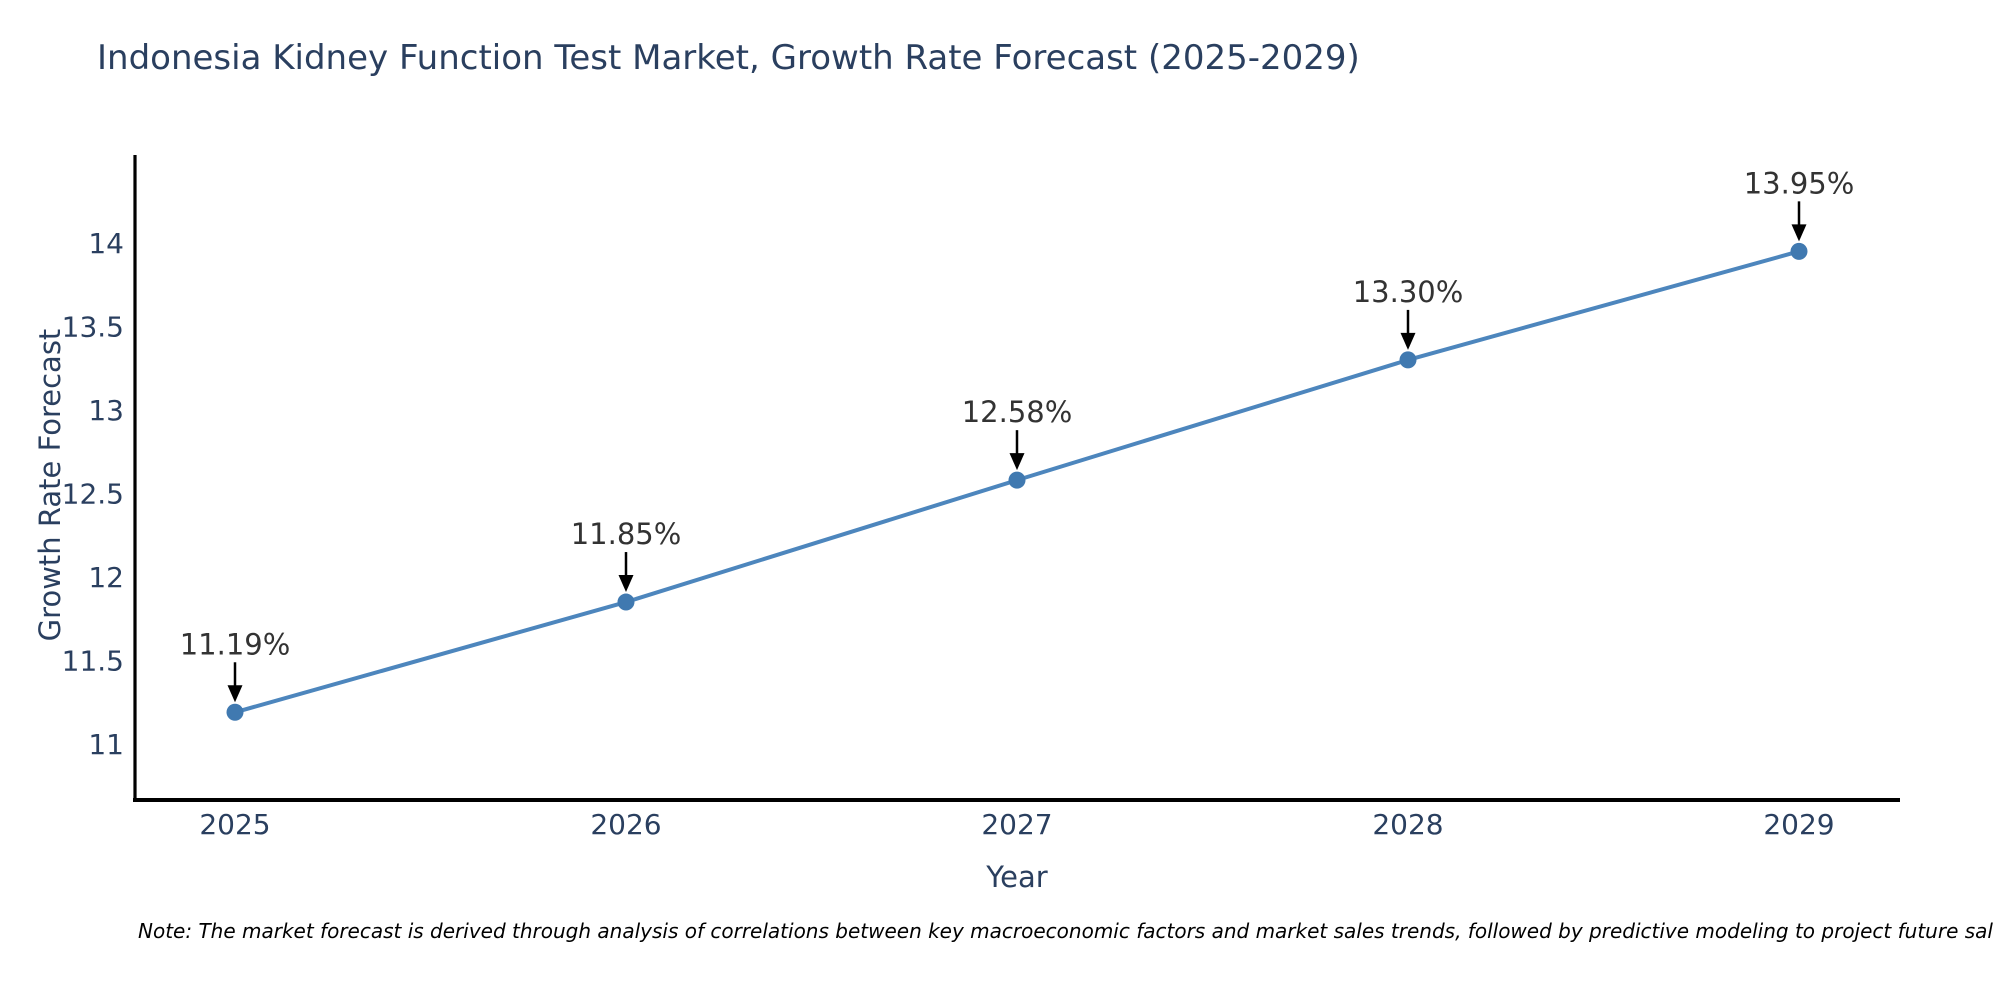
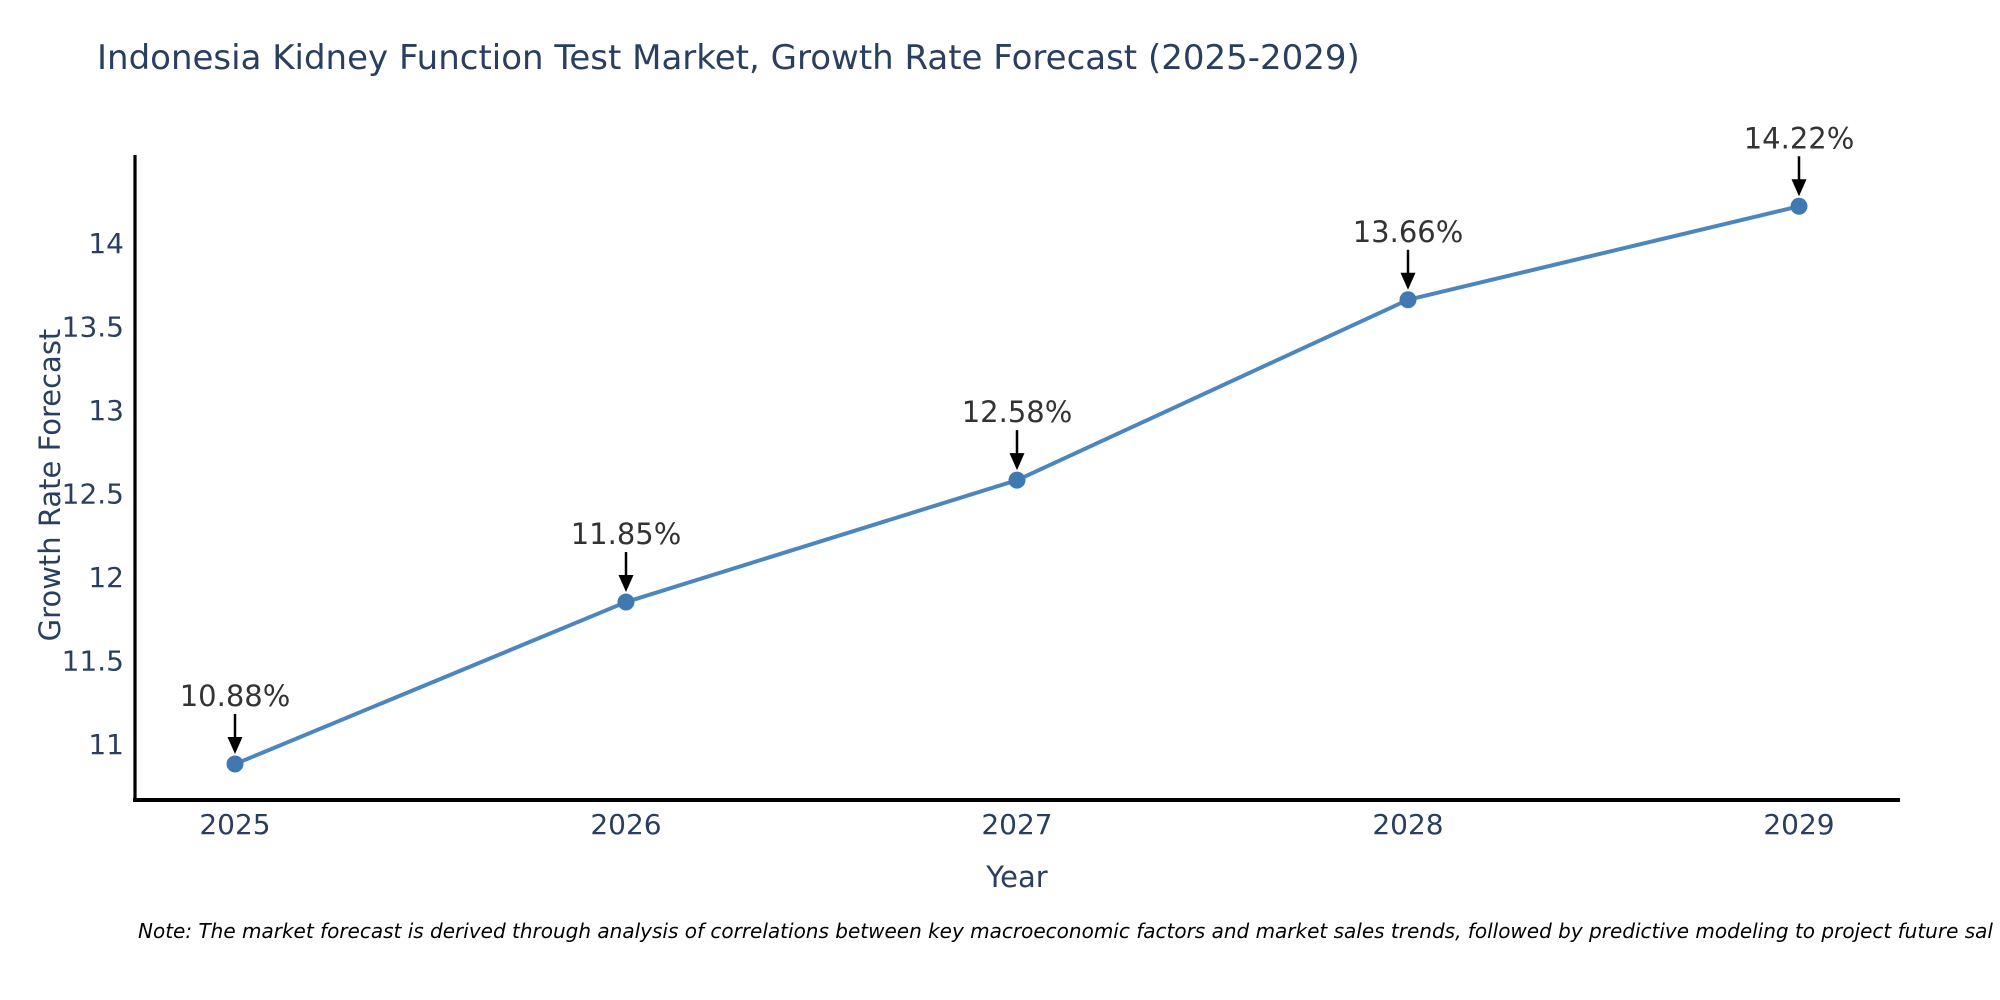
2025: 11.19% -> 10.88%
2028: 13.30% -> 13.66%
2029: 13.95% -> 14.22%
